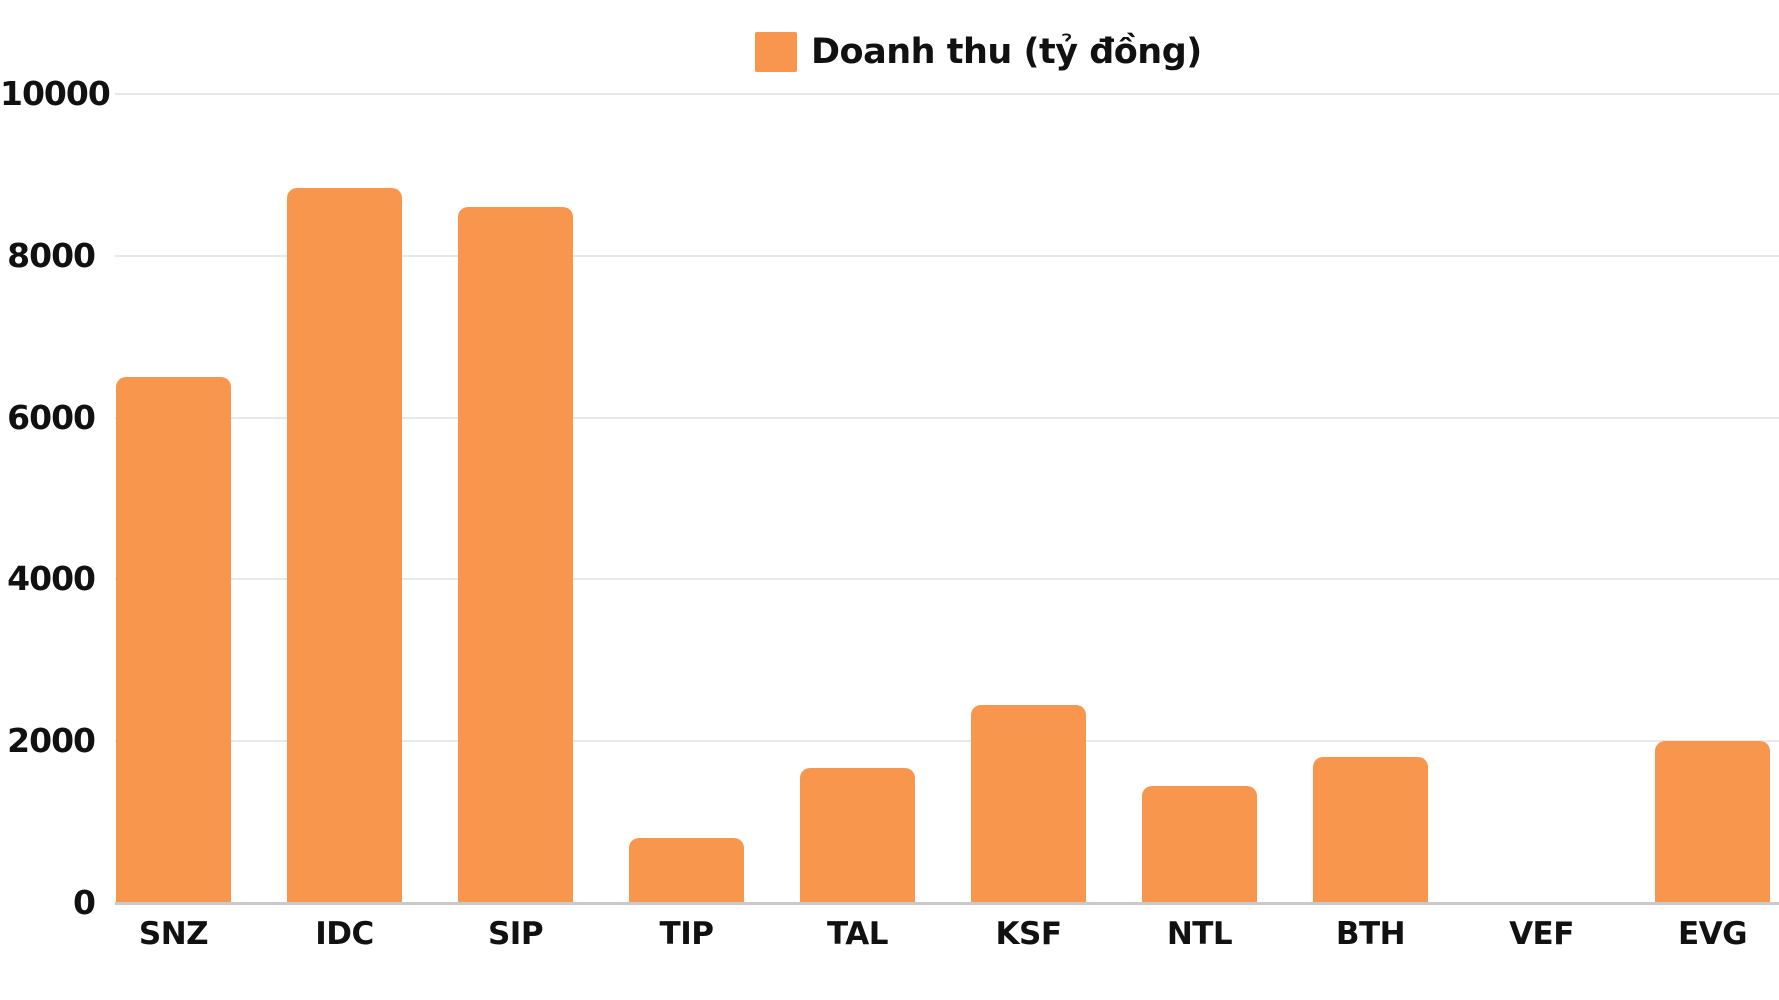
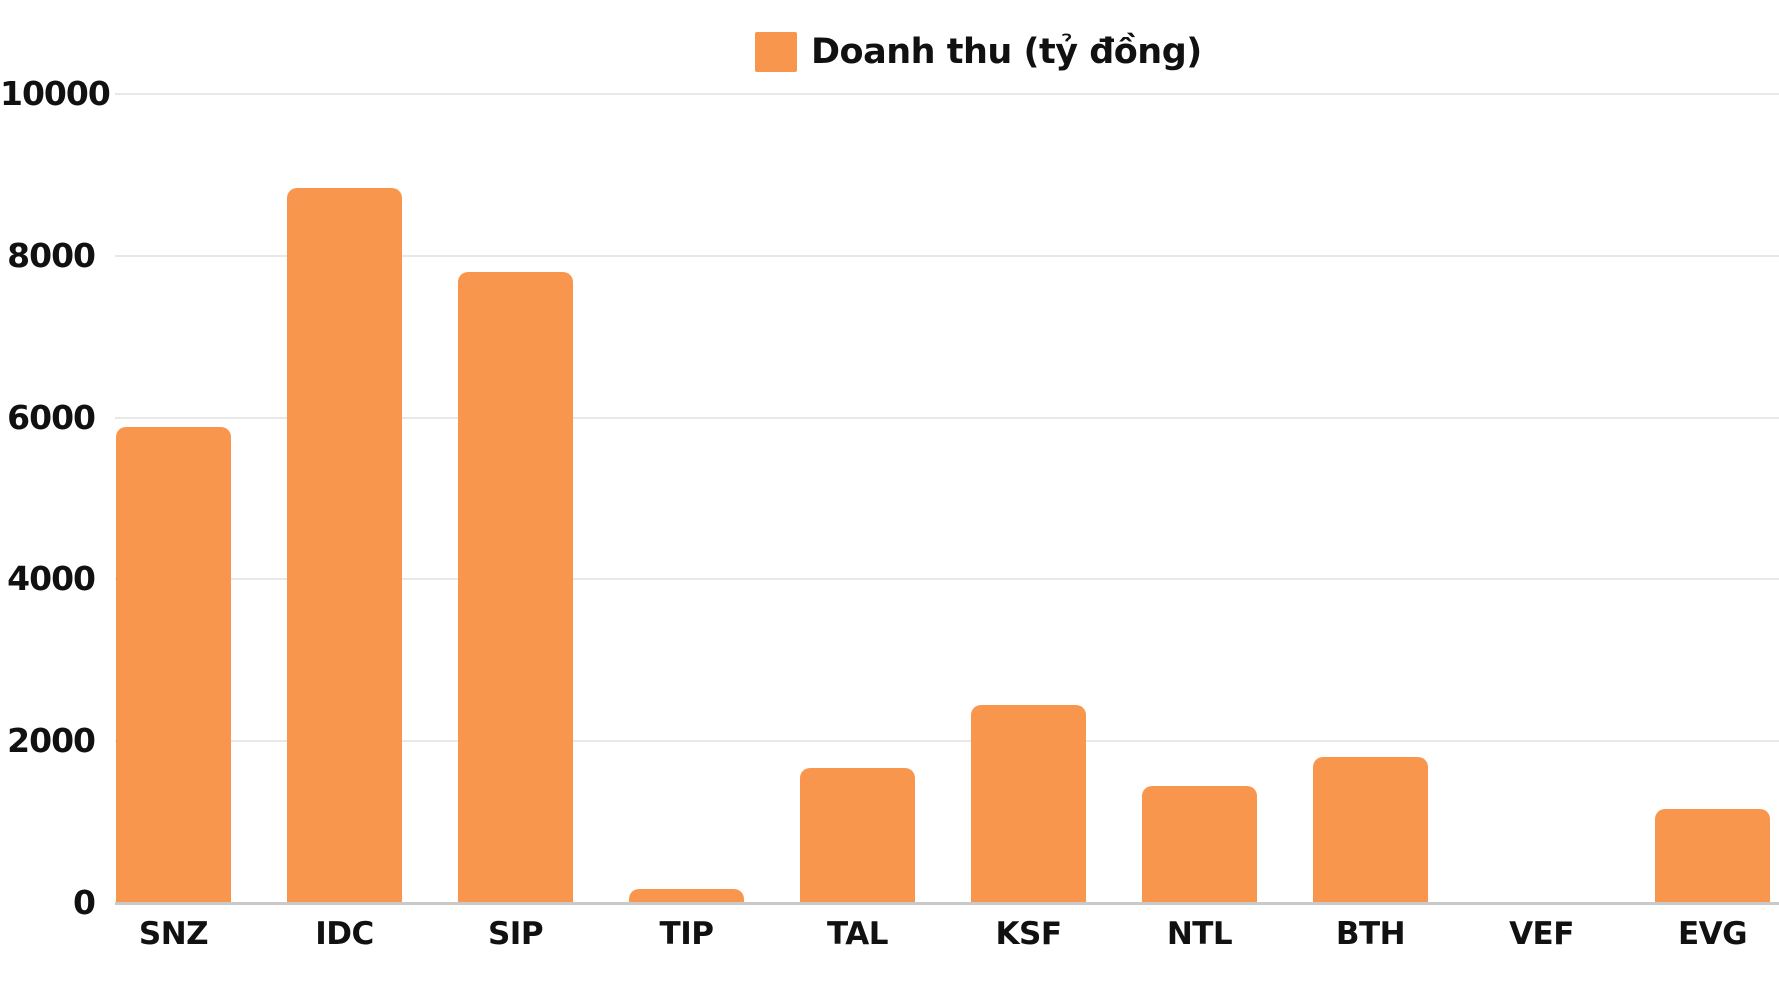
SNZ: 6500 -> 5900
SIP: 8600 -> 7800
TIP: 800 -> 200
EVG: 2000 -> 1200
